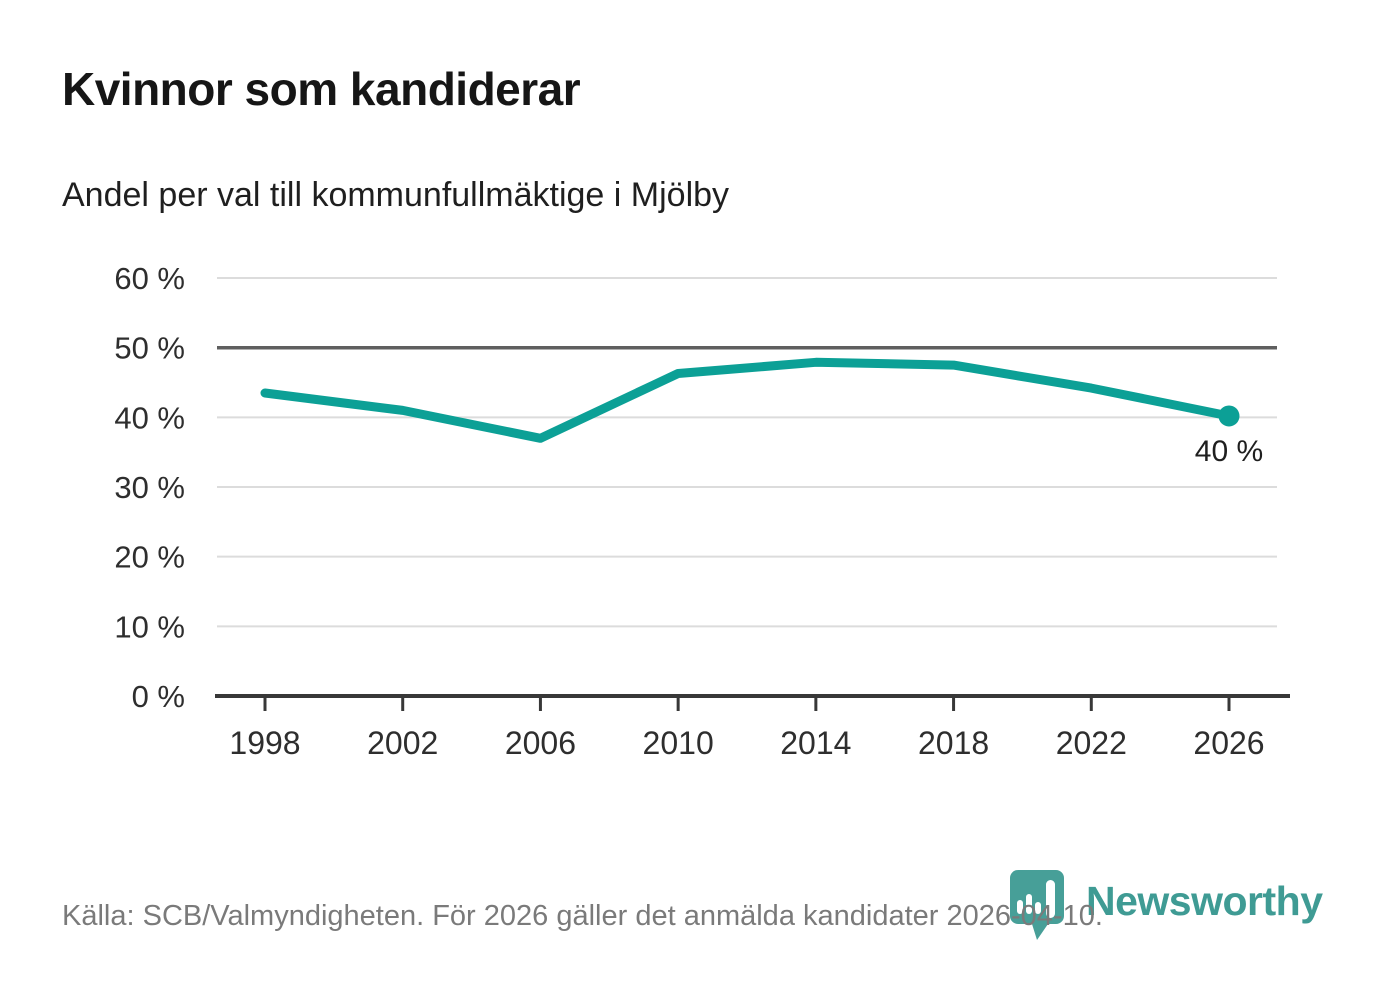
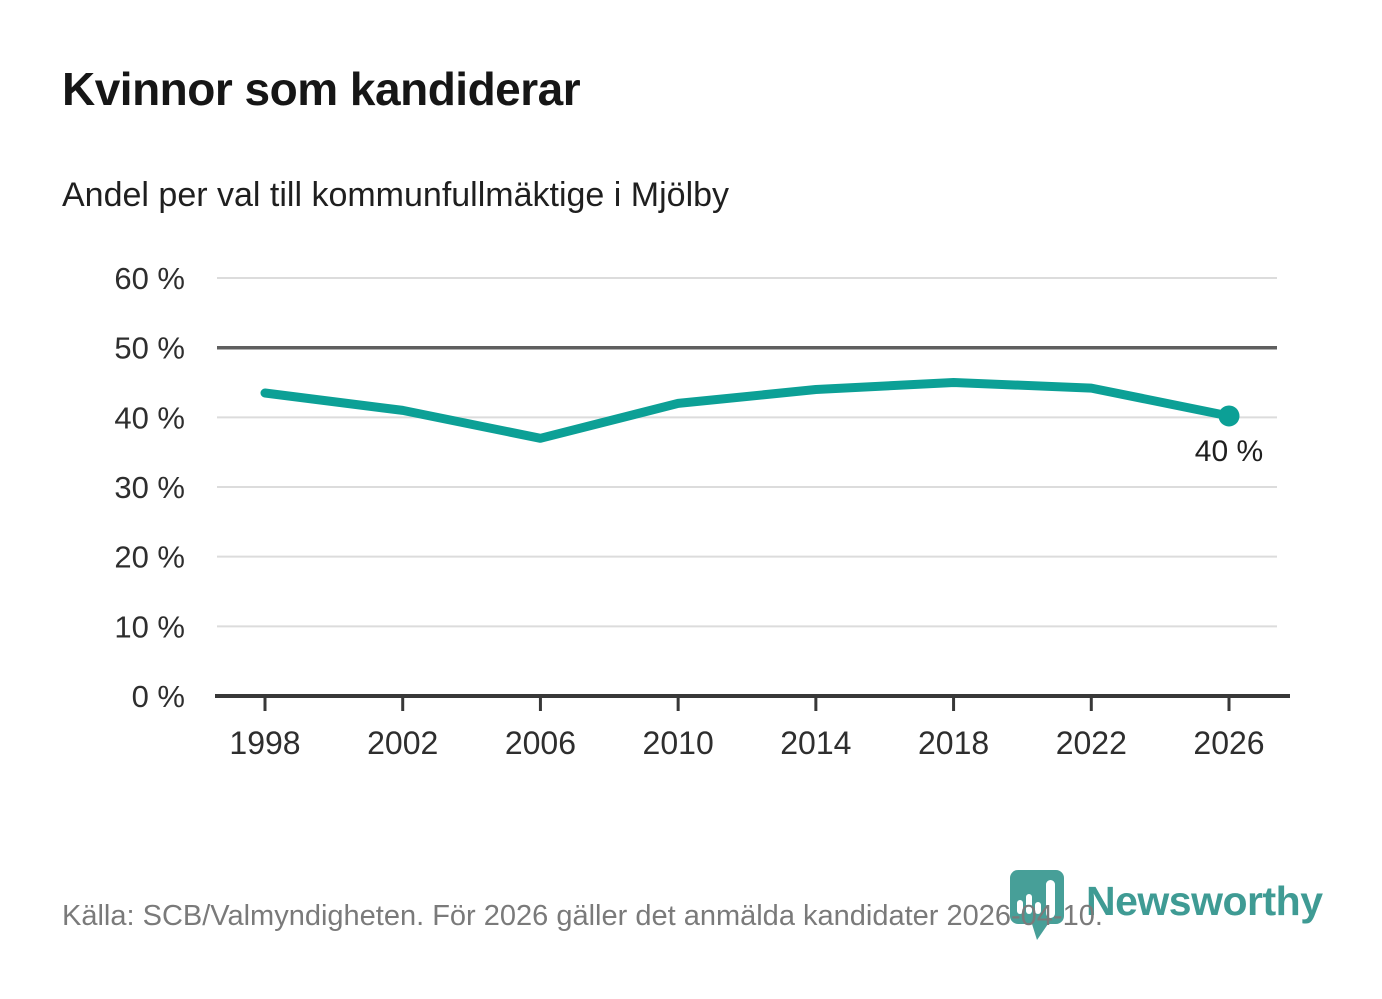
2010: 46% -> 42%
2014: 48% -> 44%
2018: 48% -> 45%
